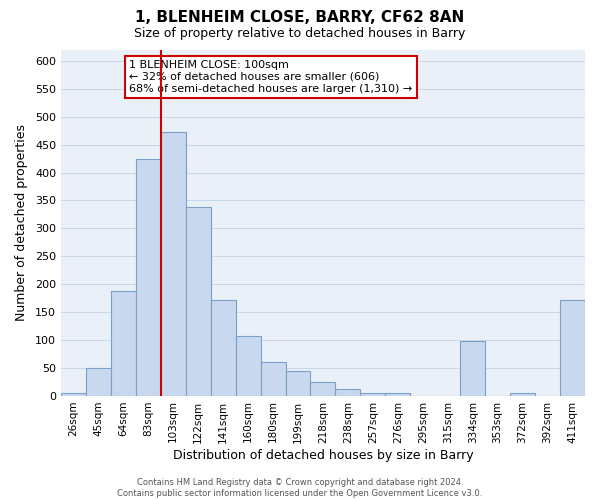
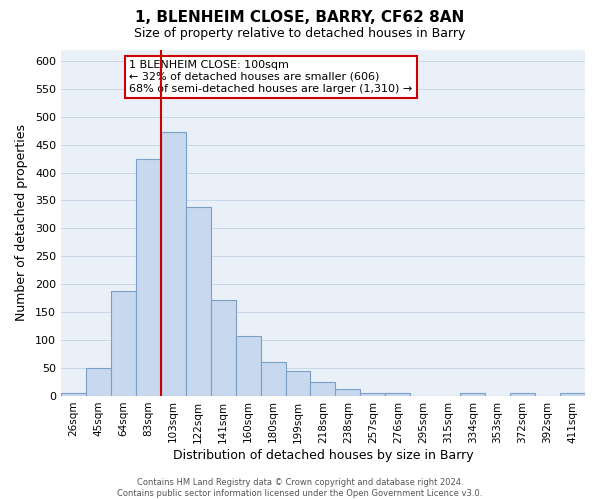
334sqm: 98 -> 5
411sqm: 172 -> 5
